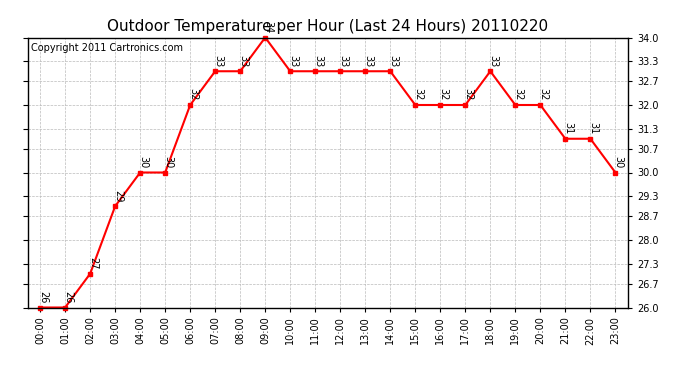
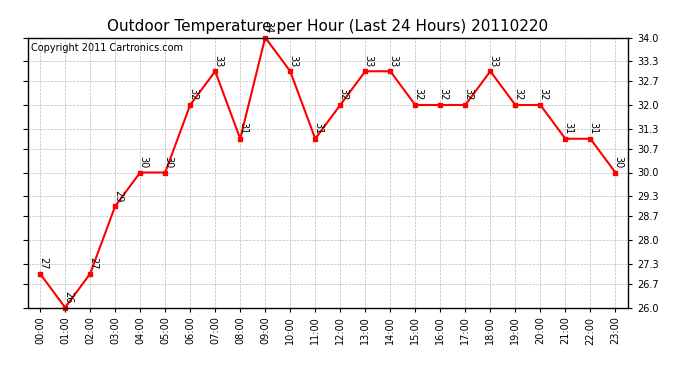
00:00: 26 -> 27
08:00: 33 -> 31
11:00: 33 -> 31
12:00: 33 -> 32
